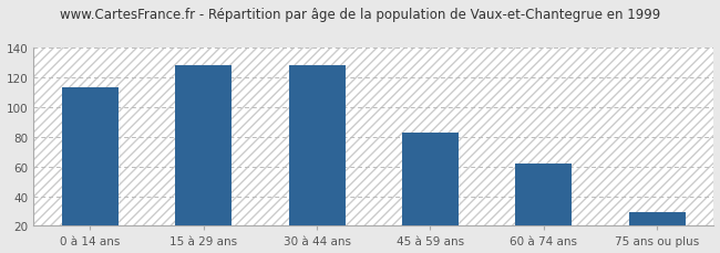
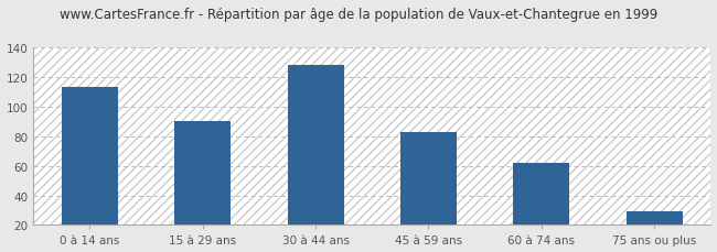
15 à 29 ans: 128 -> 90
